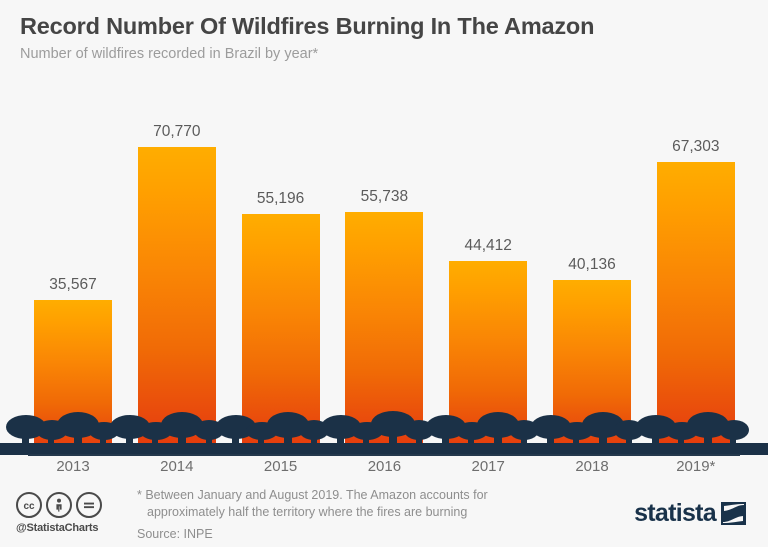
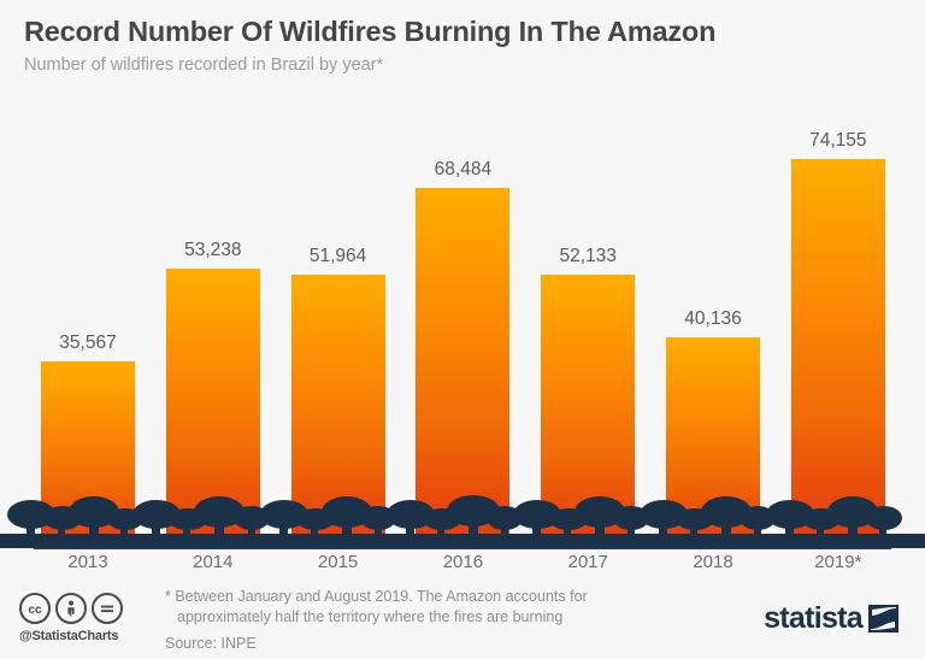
2014: 70,770 -> 53,238
2015: 55,196 -> 51,964
2016: 55,738 -> 68,484
2017: 44,412 -> 52,133
2019*: 67,303 -> 74,155
